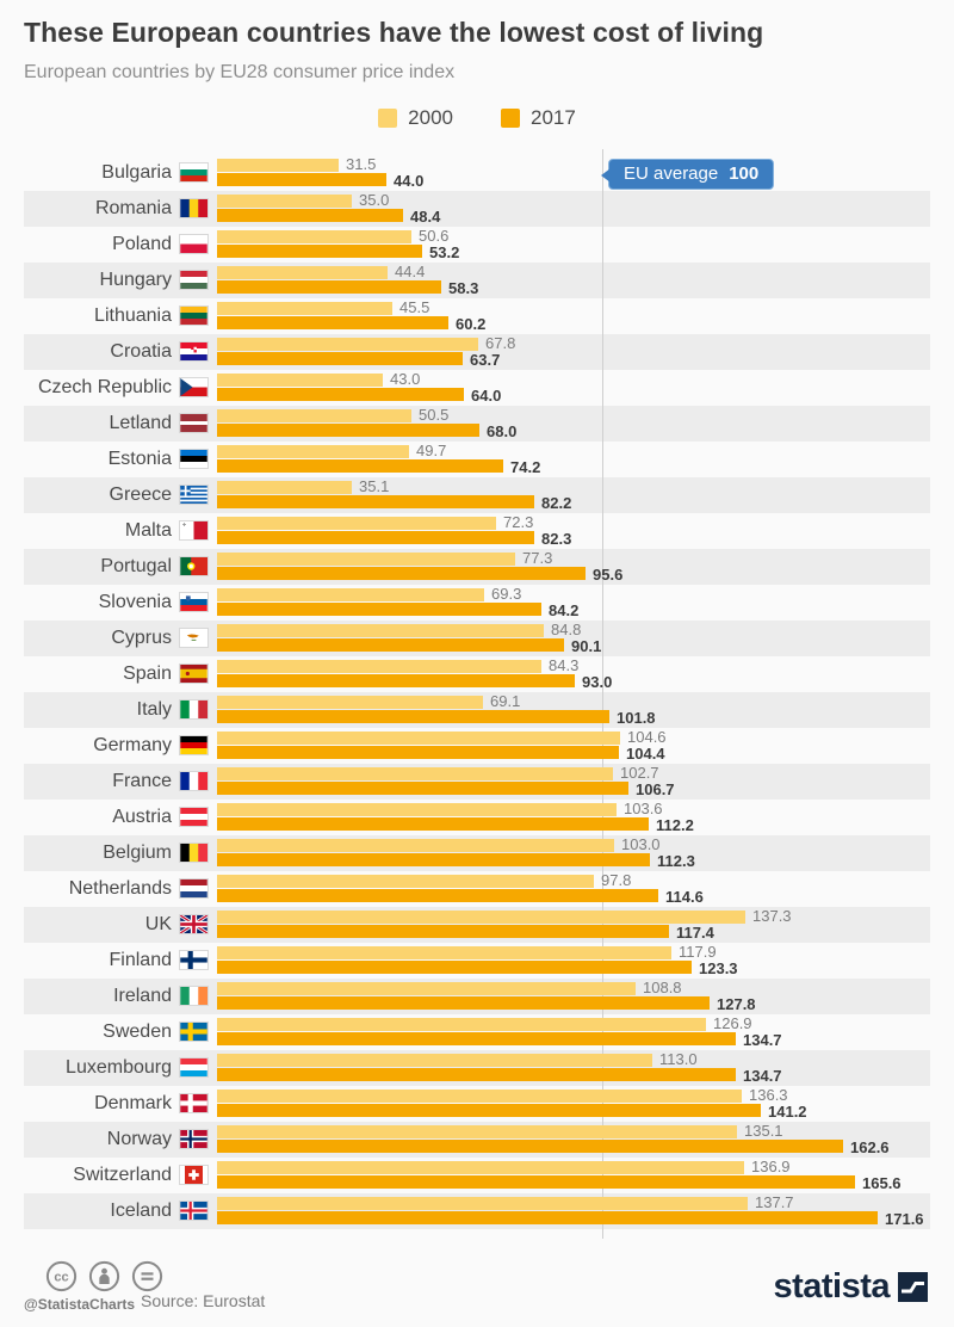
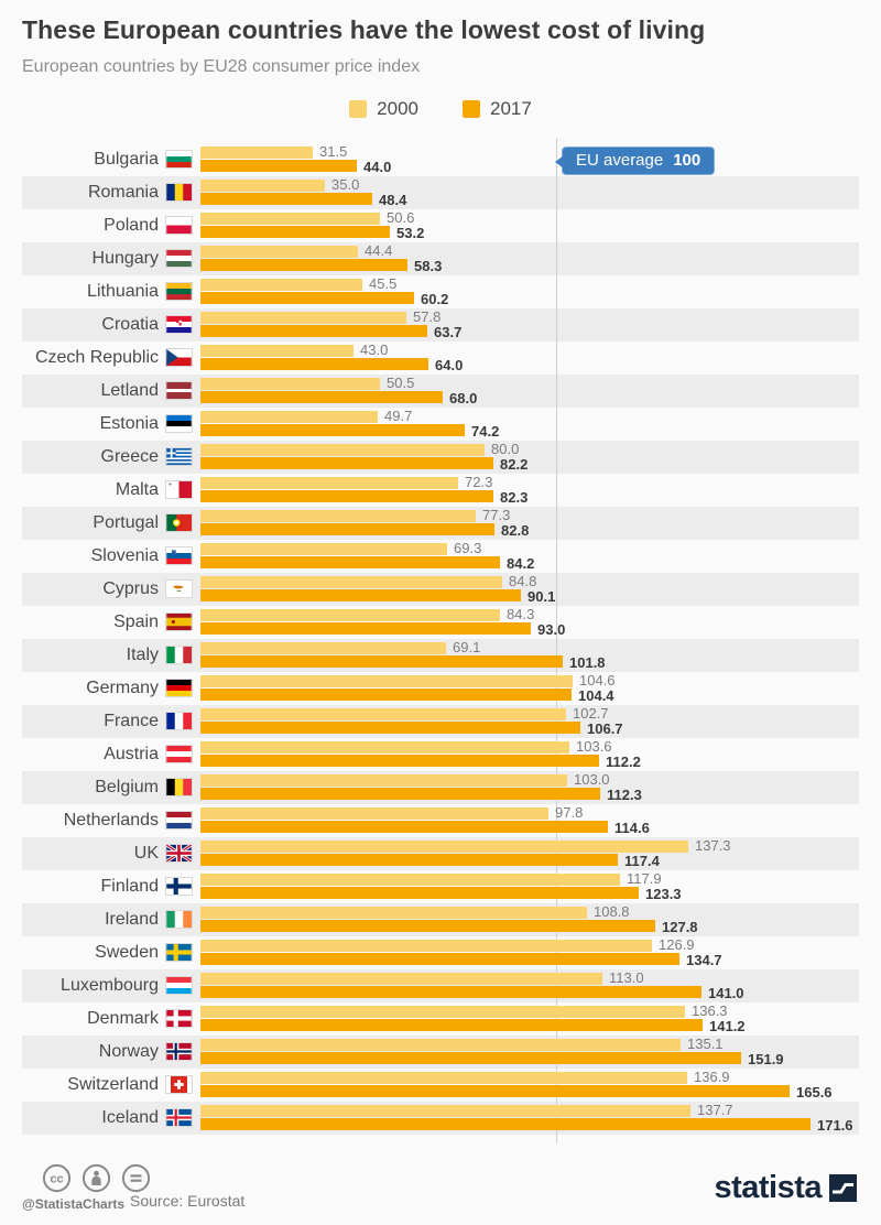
2000/Croatia: 67.8 -> 57.8
2000/Greece: 35.1 -> 80.0
2017/Portugal: 95.6 -> 82.8
2017/Luxembourg: 134.7 -> 141.0
2017/Norway: 162.6 -> 151.9
